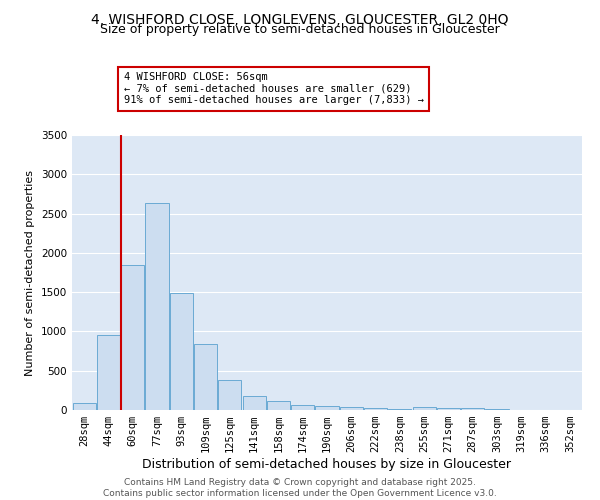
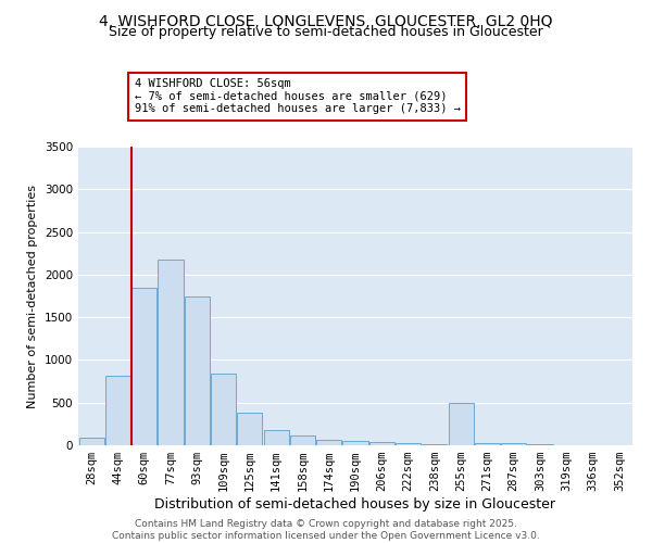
44sqm: 950 -> 820
77sqm: 2630 -> 2180
93sqm: 1490 -> 1740
255sqm: 40 -> 500
